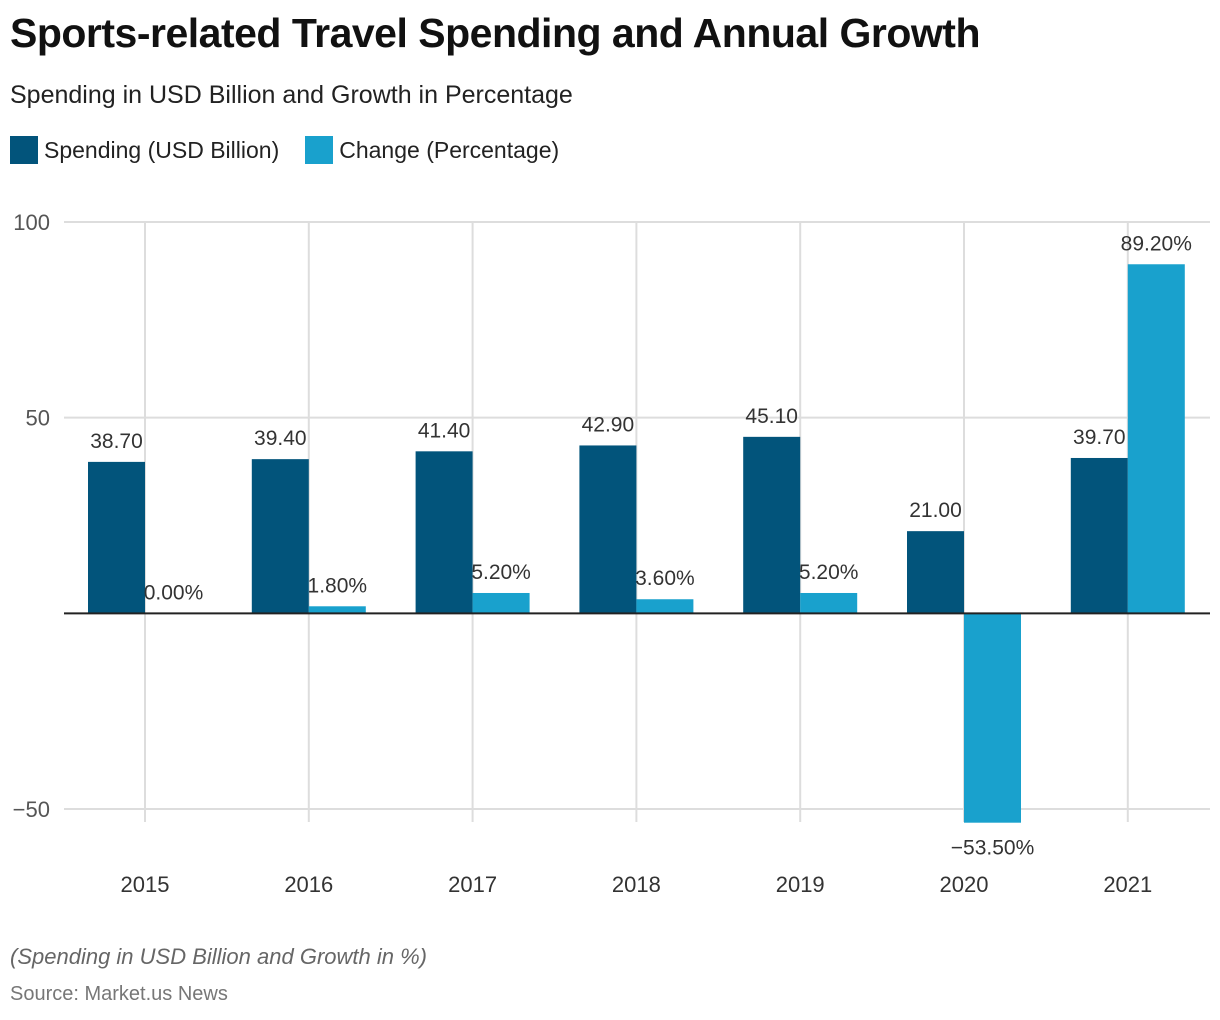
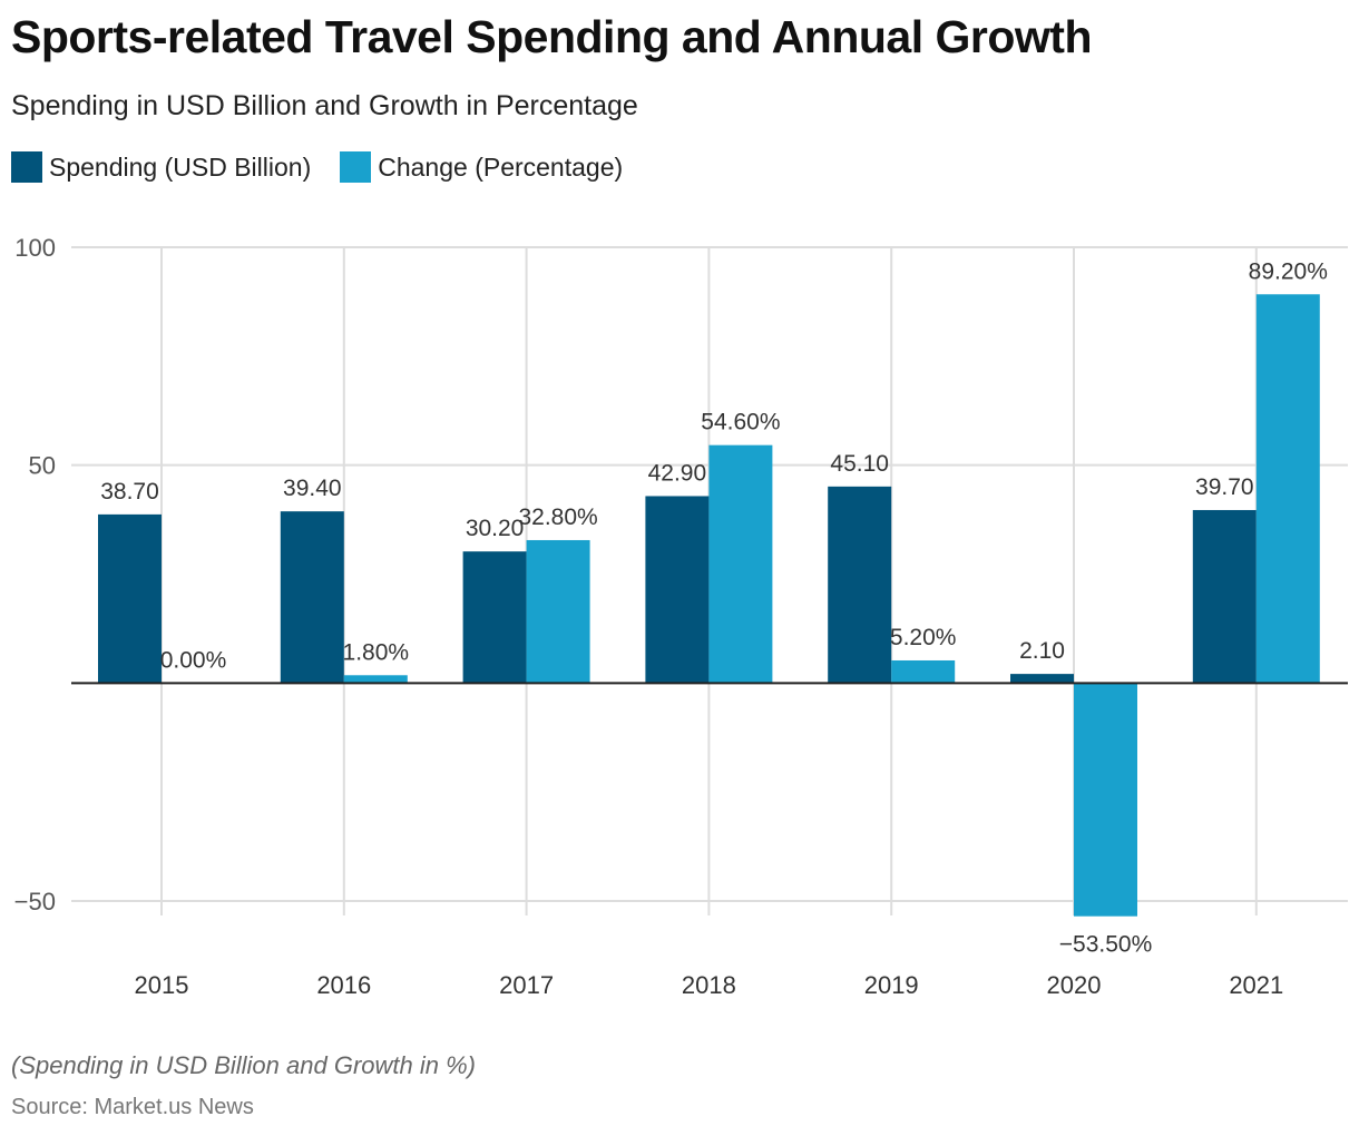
Spending (USD Billion)/2017: 41.40 -> 30.20
Change (Percentage)/2017: 5.20% -> 32.80%
Change (Percentage)/2018: 3.60% -> 54.60%
Spending (USD Billion)/2020: 21.00 -> 2.10
